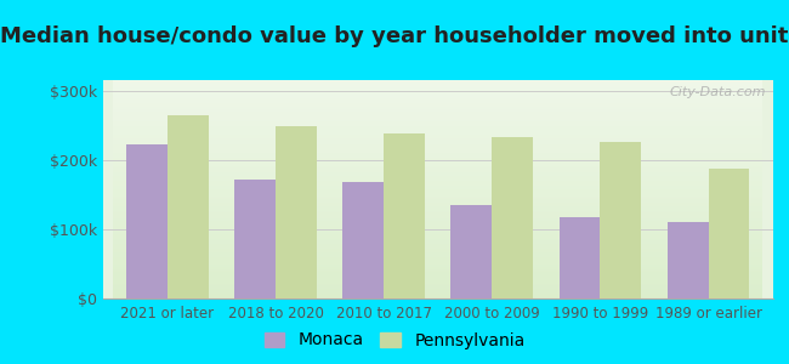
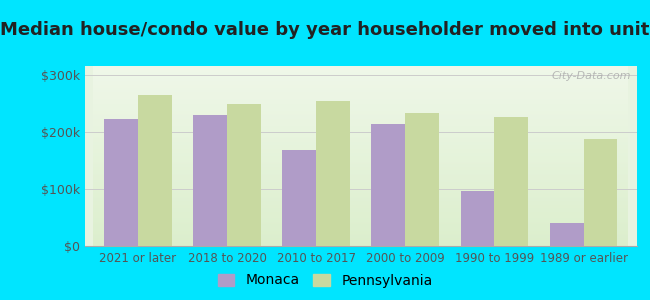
Monaca/2018 to 2020: $172k -> $230k
Pennsylvania/2010 to 2017: $238k -> $254k
Monaca/2000 to 2009: $135k -> $214k
Monaca/1990 to 1999: $118k -> $96k
Monaca/1989 or earlier: $110k -> $40k
